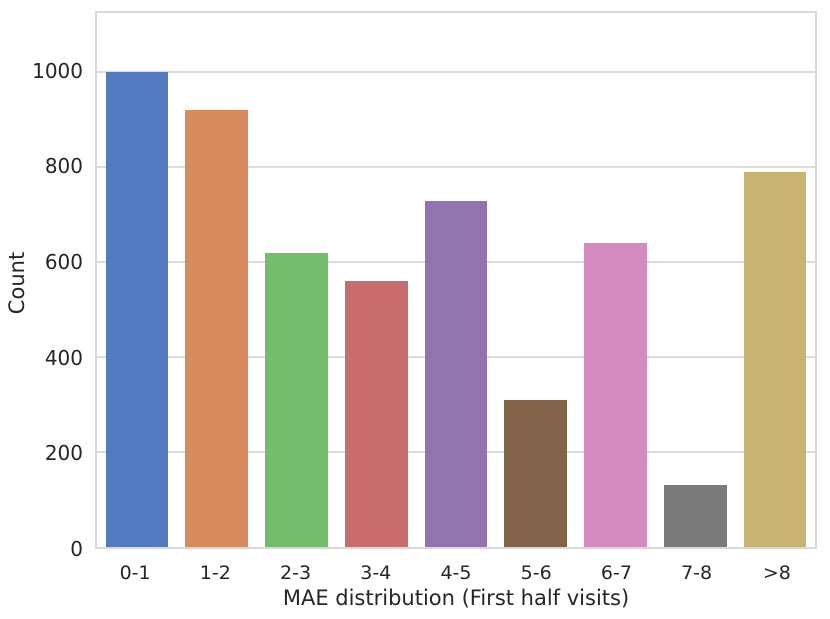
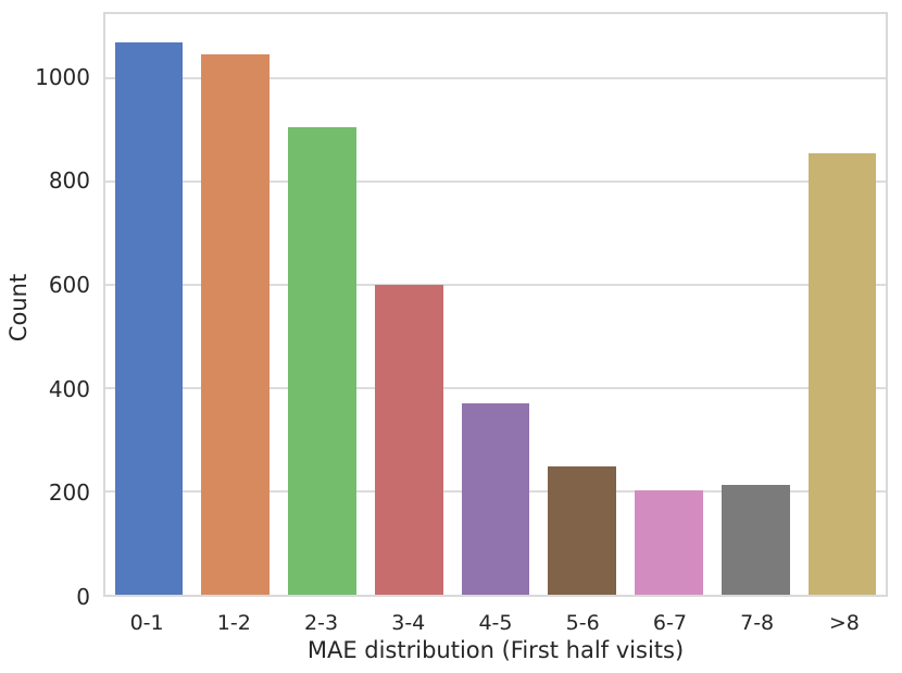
0-1: 1000 -> 1070
1-2: 920 -> 1050
2-3: 620 -> 900
3-4: 560 -> 600
4-5: 730 -> 370
5-6: 310 -> 250
6-7: 640 -> 200
7-8: 130 -> 210
>8: 790 -> 860
